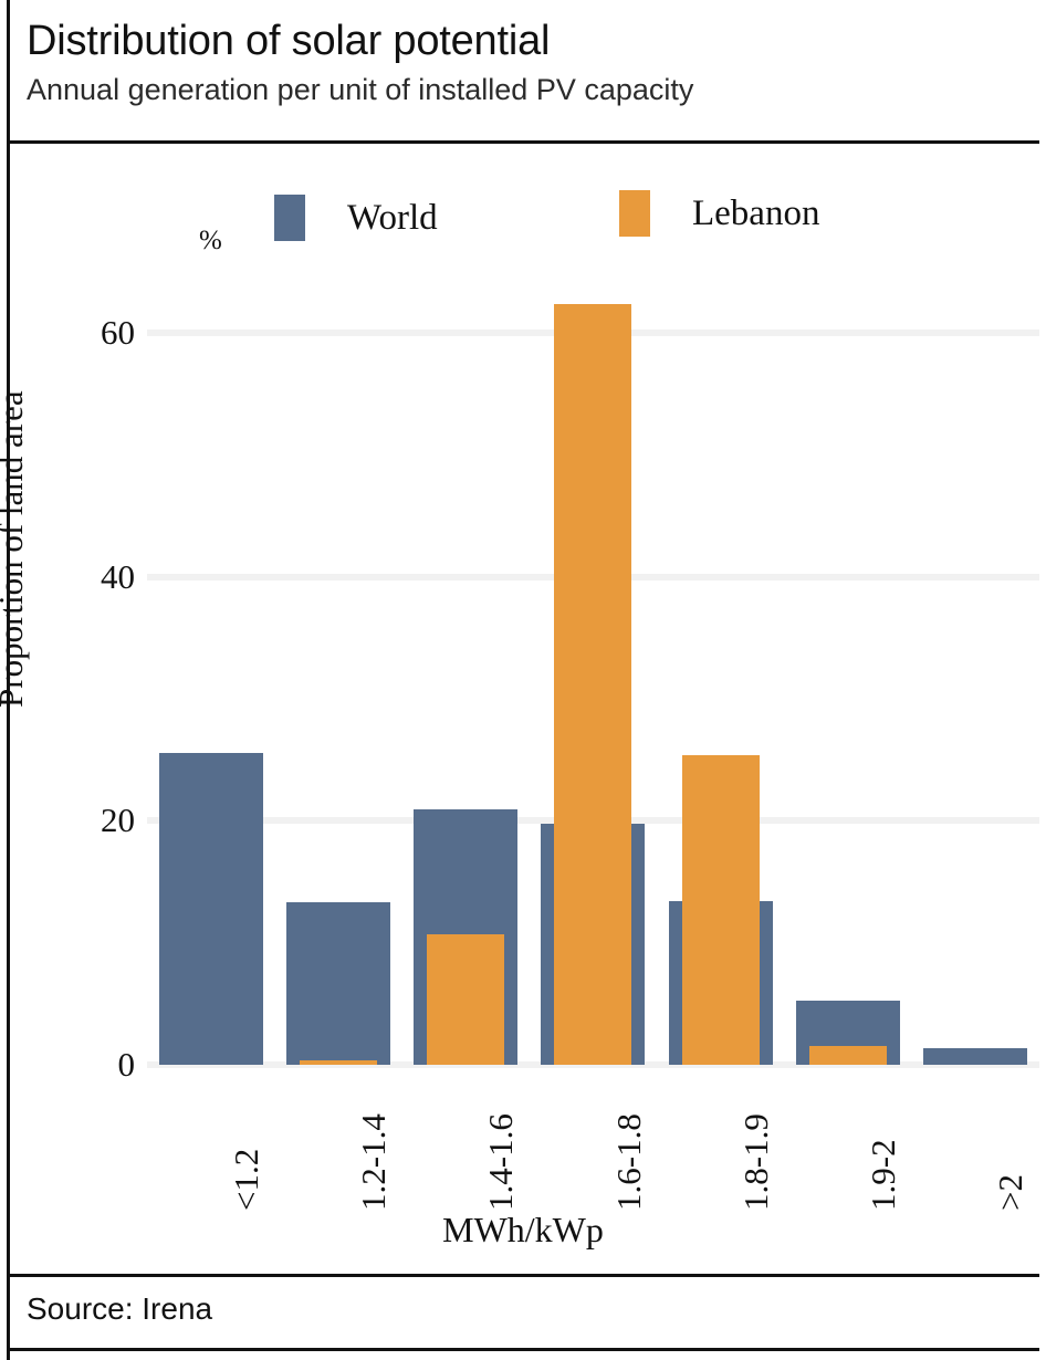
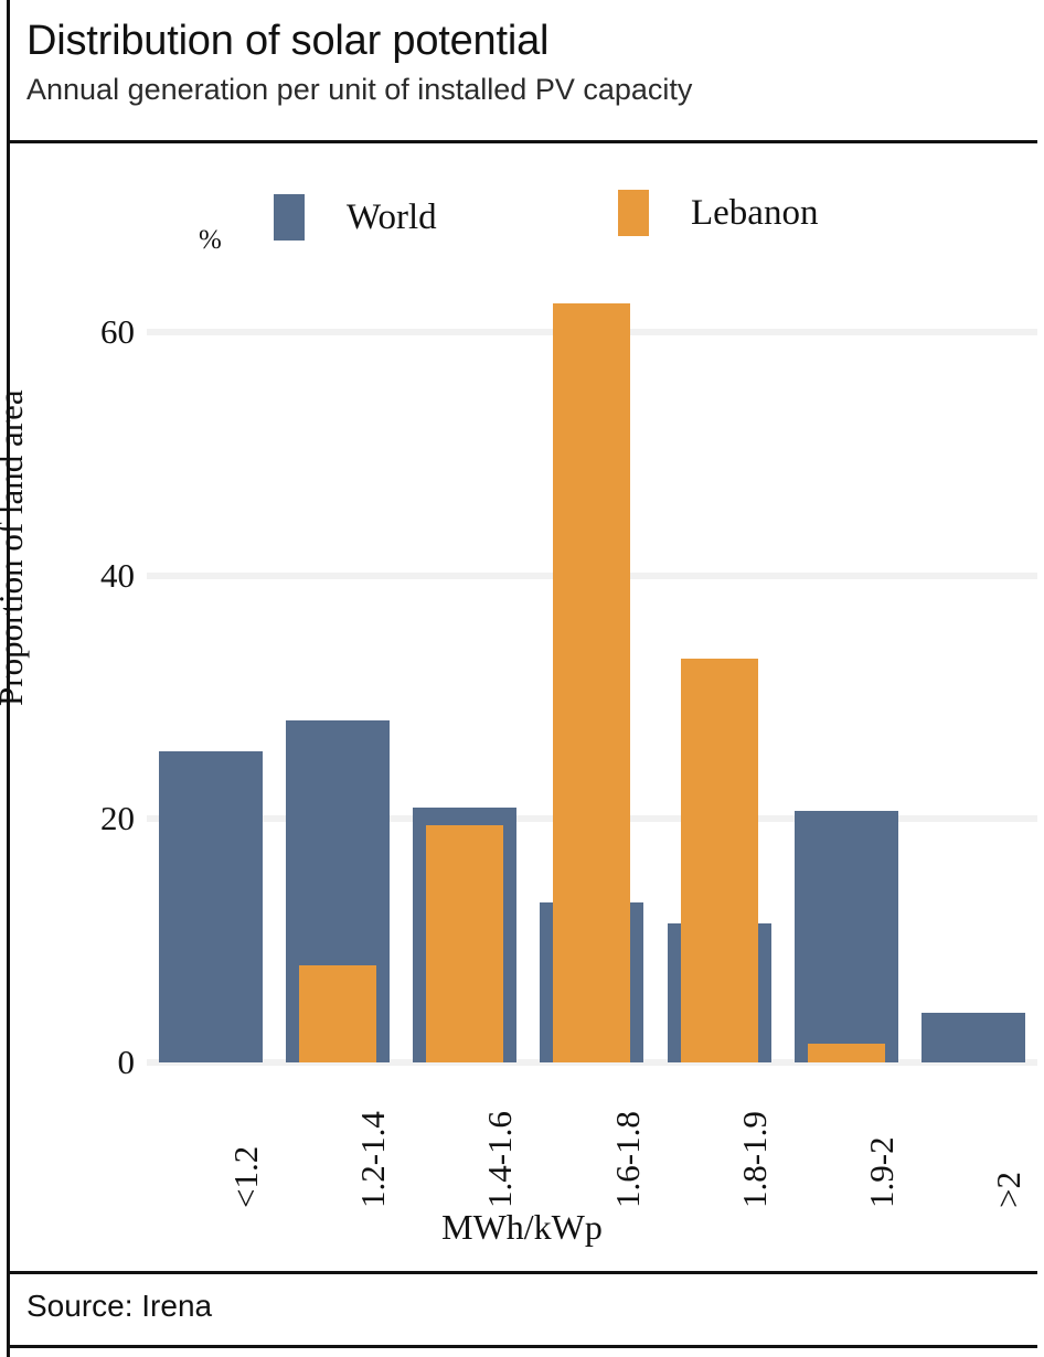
World/1.2-1.4: 13.3 -> 28.1
Lebanon/1.2-1.4: 0.4 -> 8.0
Lebanon/1.4-1.6: 10.7 -> 19.5
World/1.6-1.8: 19.8 -> 13.1
World/1.8-1.9: 13.4 -> 11.4
Lebanon/1.8-1.9: 25.4 -> 33.2
World/1.9-2: 5.3 -> 20.7
World/>2: 1.4 -> 4.1
